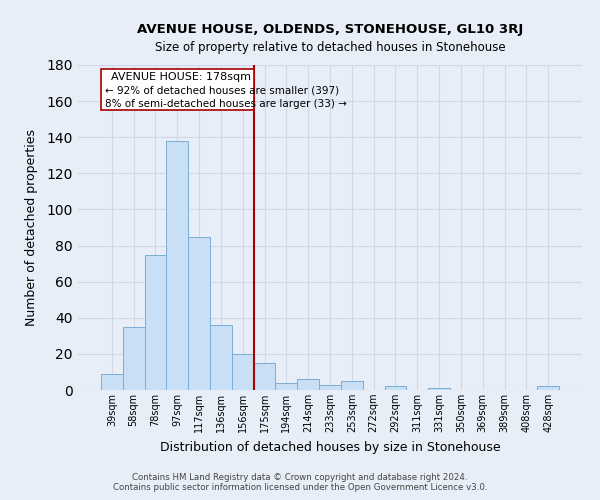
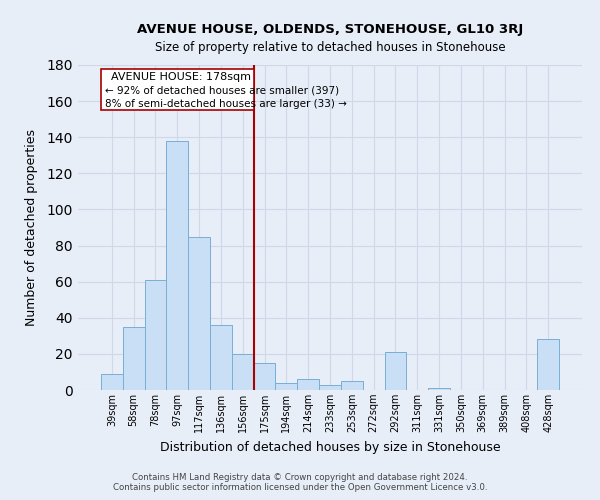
78sqm: 75 -> 61
292sqm: 2 -> 21
428sqm: 2 -> 28
